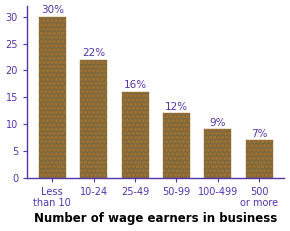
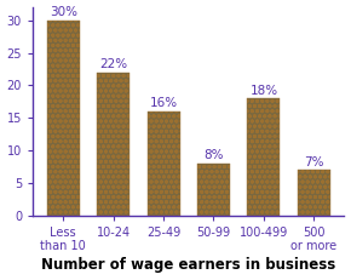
50-99: 12% -> 8%
100-499: 9% -> 18%
